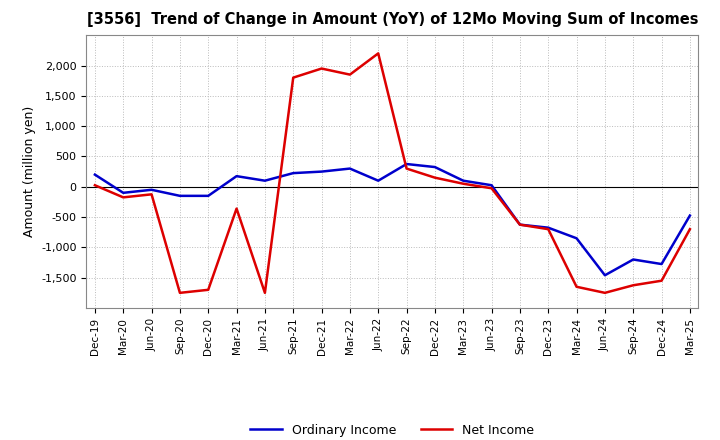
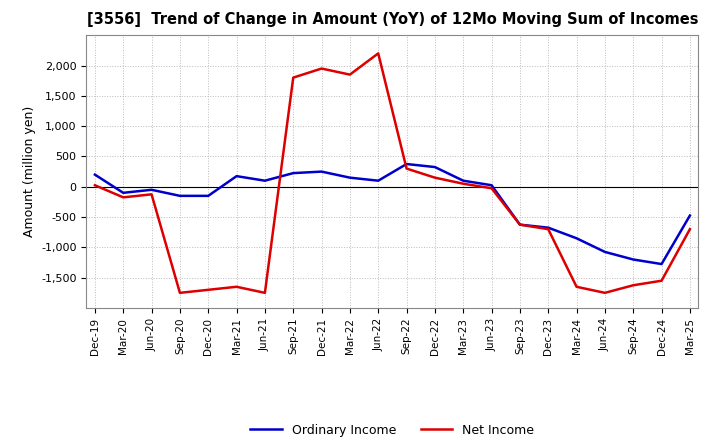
Net Income/Mar-21: -360 -> -1,650
Ordinary Income/Mar-22: 300 -> 150
Ordinary Income/Jun-24: -1,460 -> -1,080
